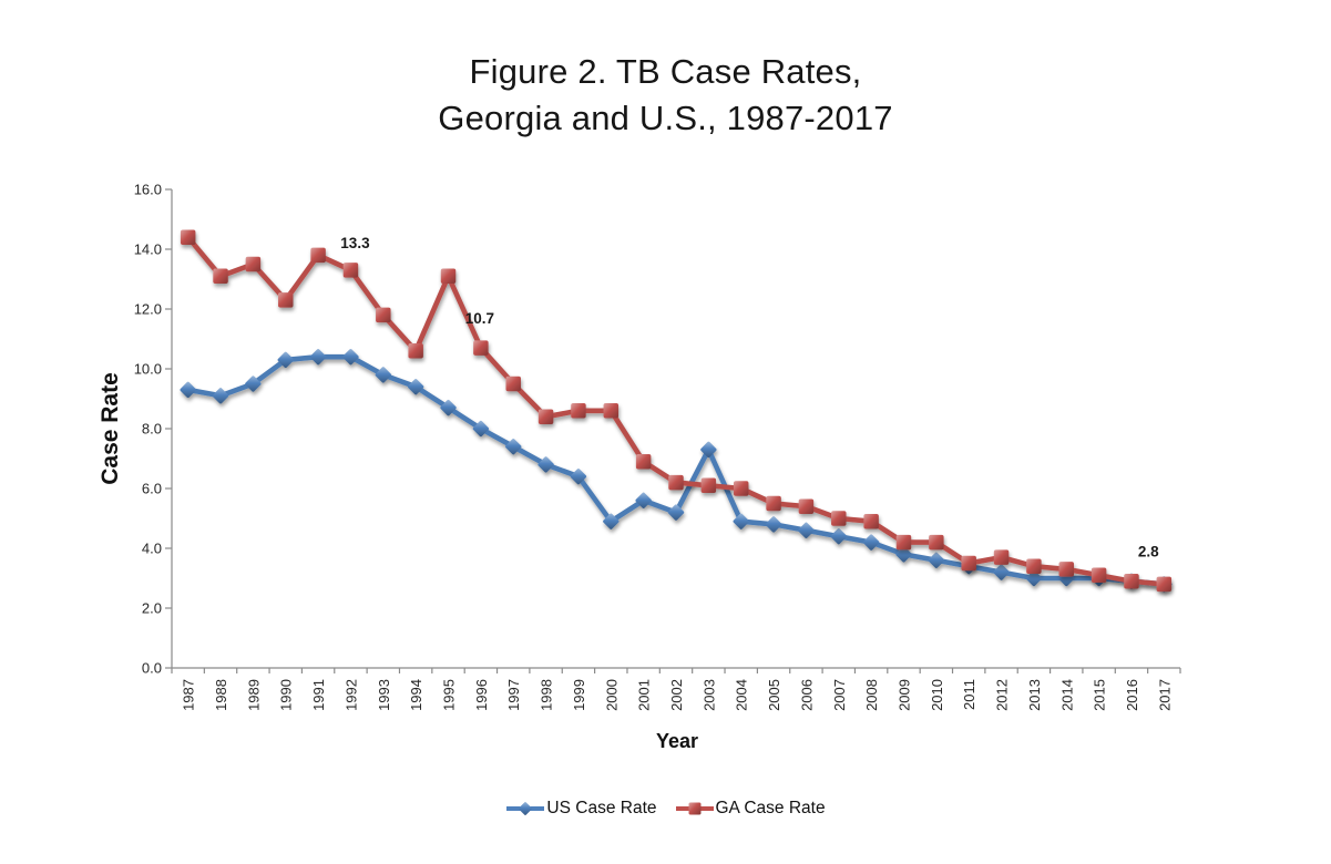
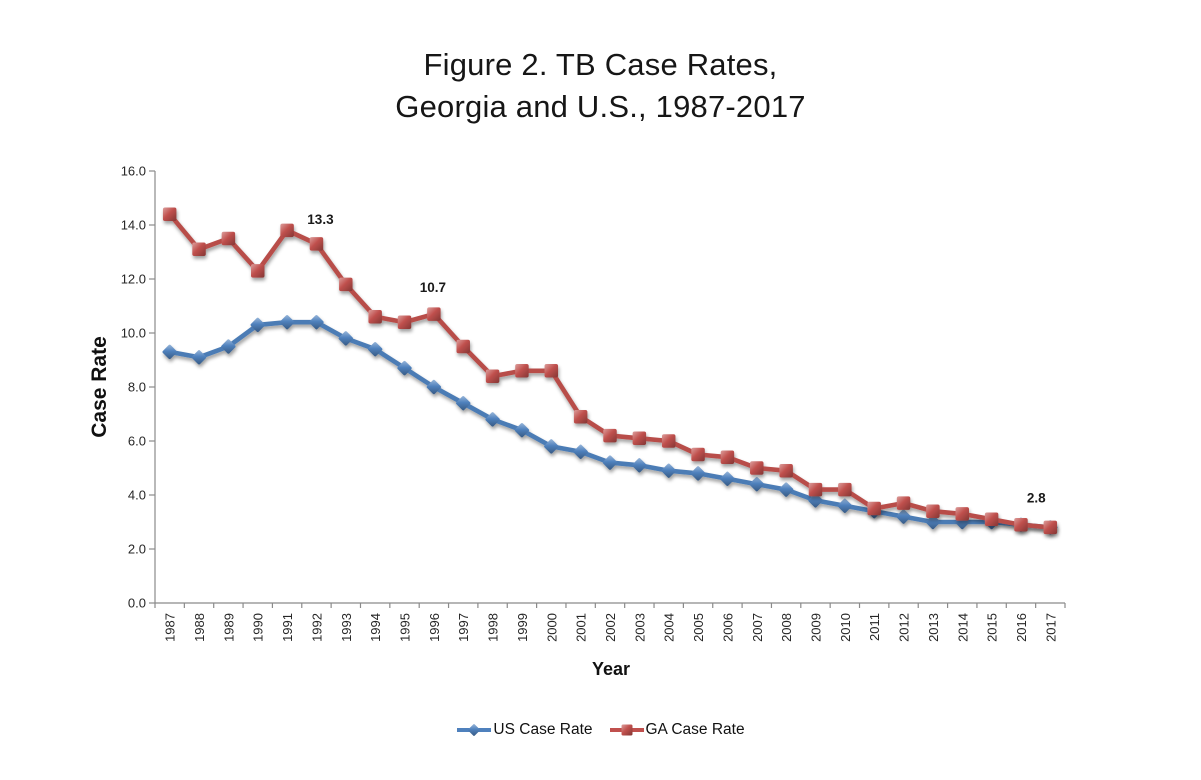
GA Case Rate/1995: 13.1 -> 10.4
US Case Rate/2000: 4.9 -> 5.8
US Case Rate/2003: 7.3 -> 5.1
